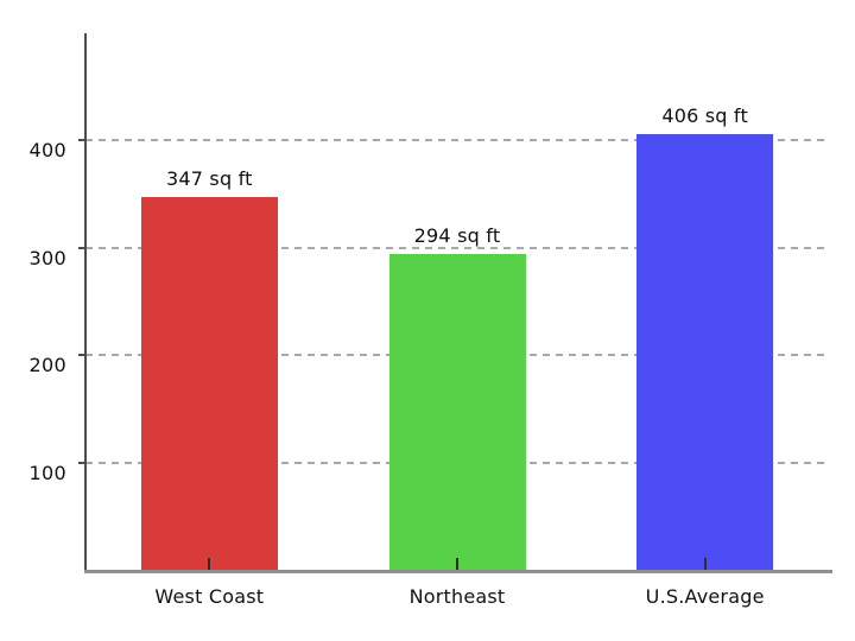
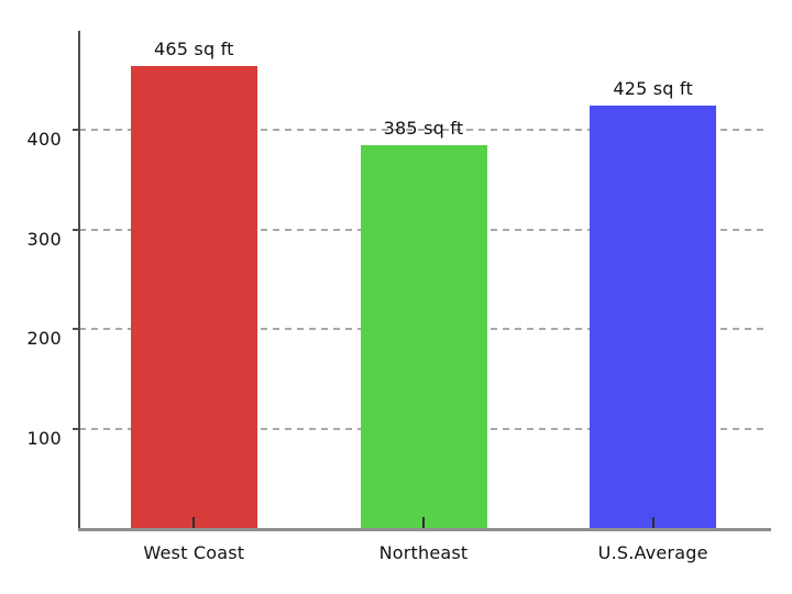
West Coast: 347 -> 465
Northeast: 294 -> 385
U.S.Average: 406 -> 425
